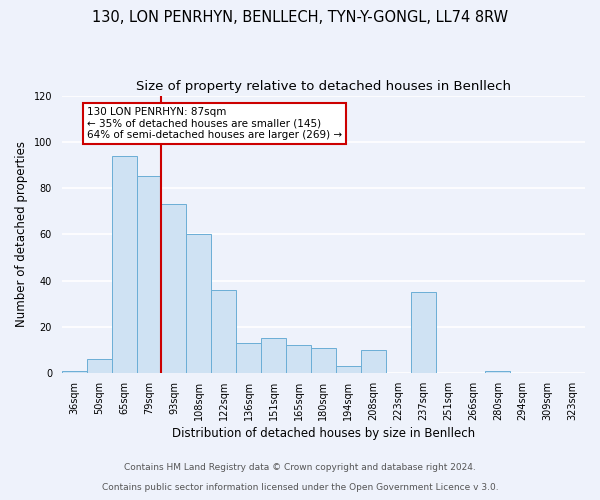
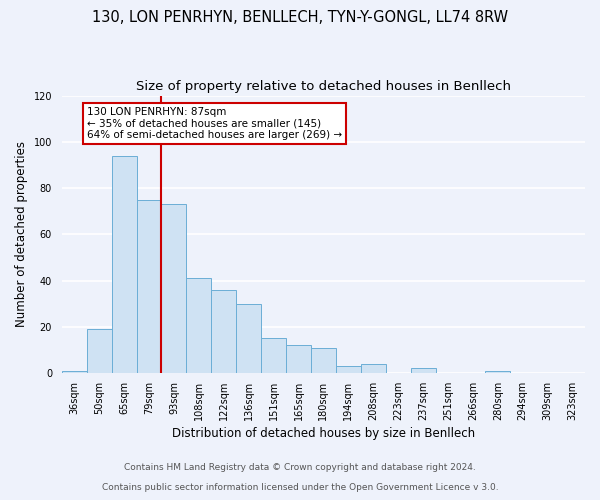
50sqm: 6 -> 19
79sqm: 85 -> 75
108sqm: 60 -> 41
136sqm: 13 -> 30
208sqm: 10 -> 4
237sqm: 35 -> 2
